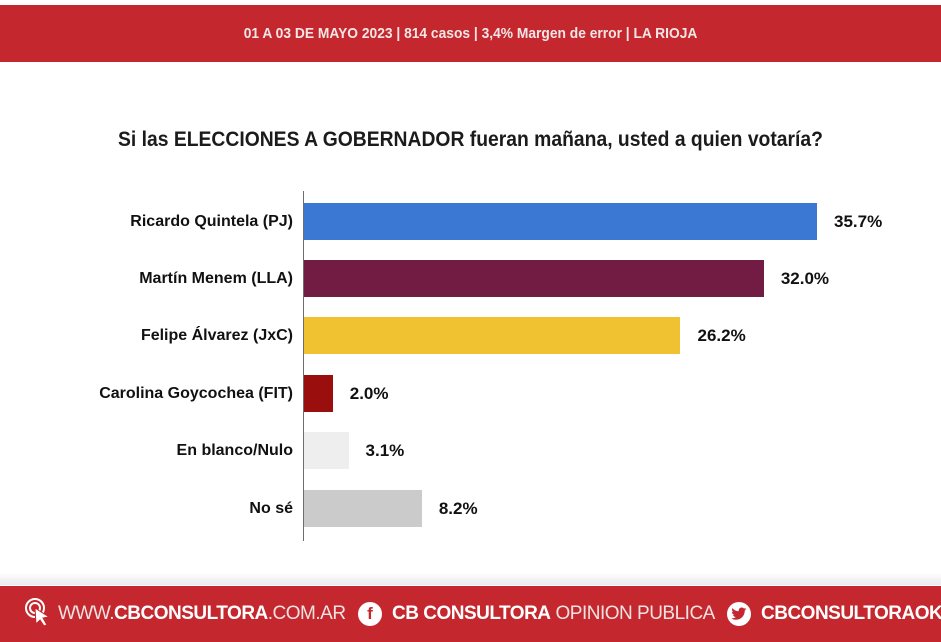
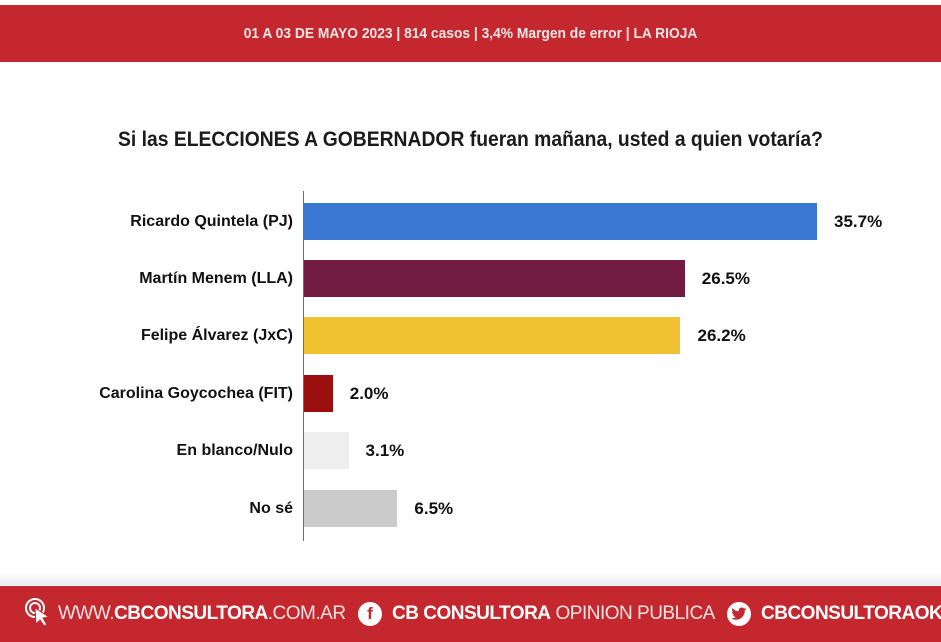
Martín Menem (LLA): 32.0% -> 26.5%
No sé: 8.2% -> 6.5%
